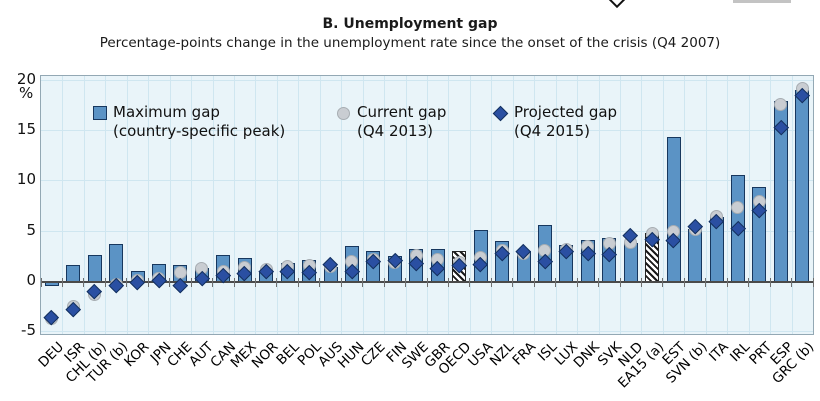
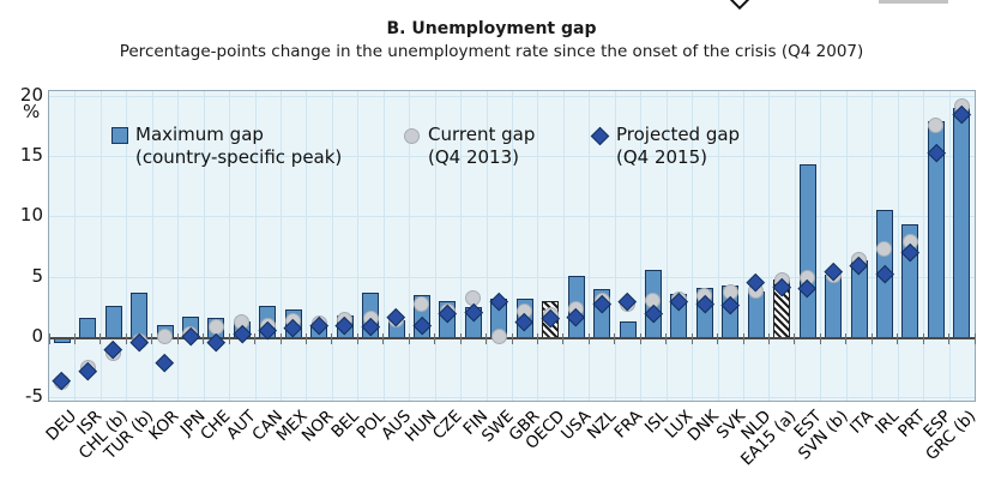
Projected gap (Q4 2015)/KOR: -0.1 -> -2.0
Maximum gap (country-specific peak)/POL: 2.1 -> 3.7
Current gap (Q4 2013)/HUN: 2.0 -> 2.8
Current gap (Q4 2013)/FIN: 1.9 -> 3.3
Current gap (Q4 2013)/SWE: 2.6 -> 0.1
Projected gap (Q4 2015)/SWE: 1.8 -> 3.0
Maximum gap (country-specific peak)/FRA: 3.0 -> 1.3
